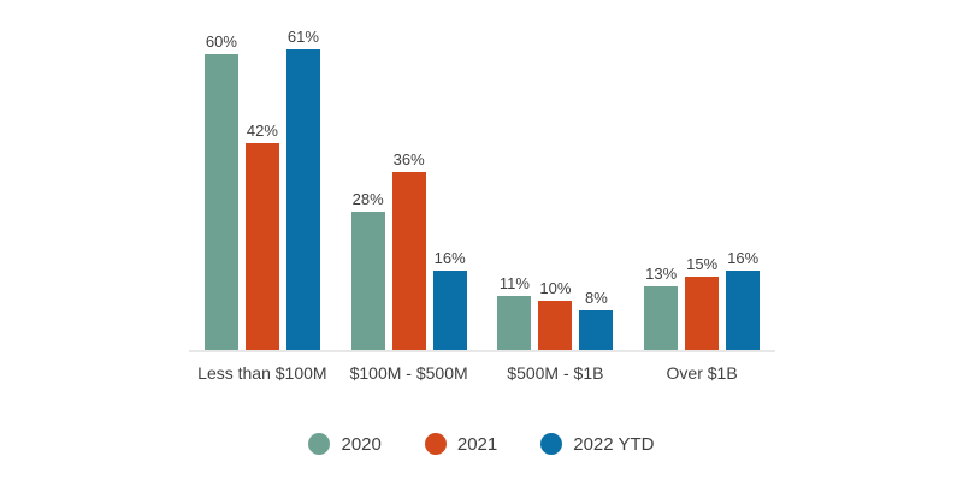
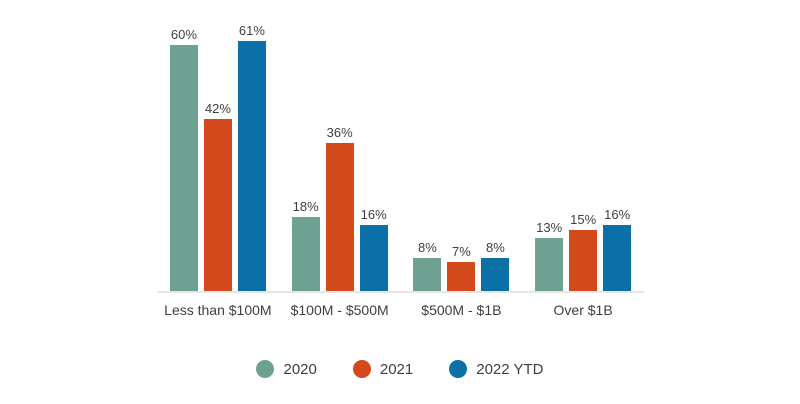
2020/$100M - $500M: 28% -> 18%
2020/$500M - $1B: 11% -> 8%
2021/$500M - $1B: 10% -> 7%
